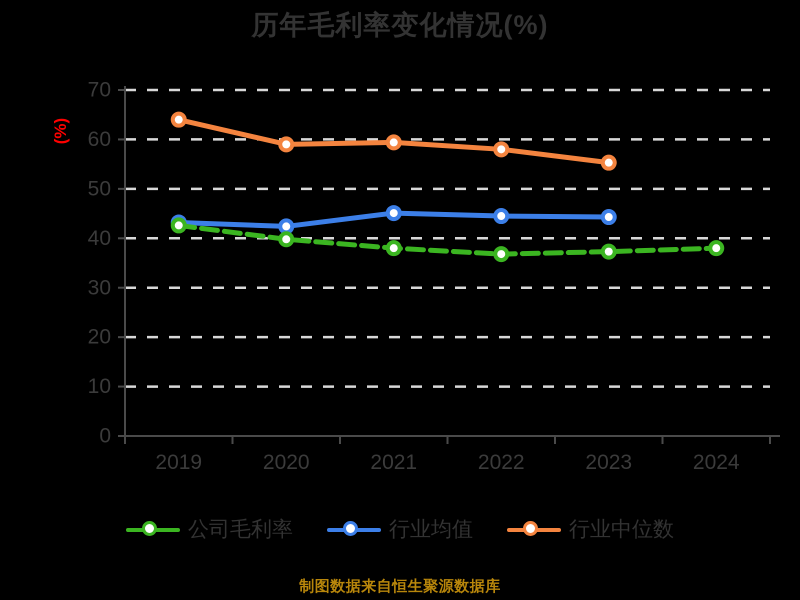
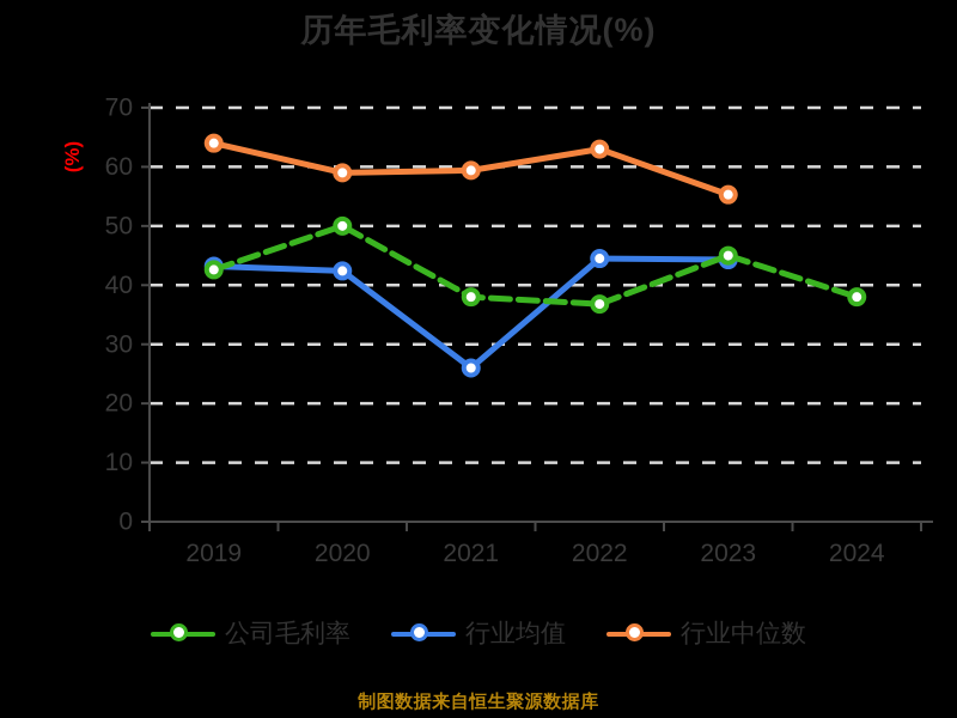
公司毛利率/2020: 40 -> 50
行业均值/2021: 45 -> 26
行业中位数/2022: 58 -> 63
公司毛利率/2023: 37 -> 45
